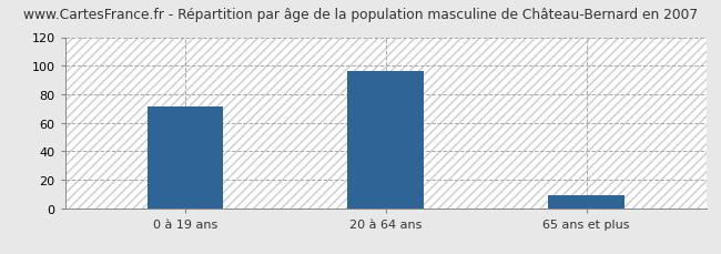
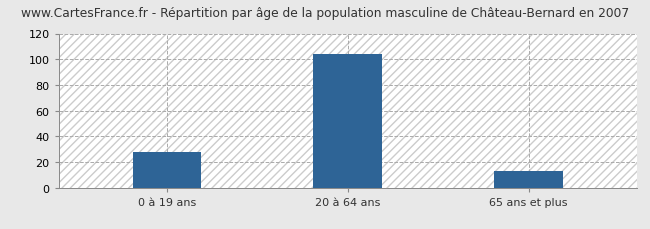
0 à 19 ans: 71 -> 28
20 à 64 ans: 96 -> 104
65 ans et plus: 9 -> 13
